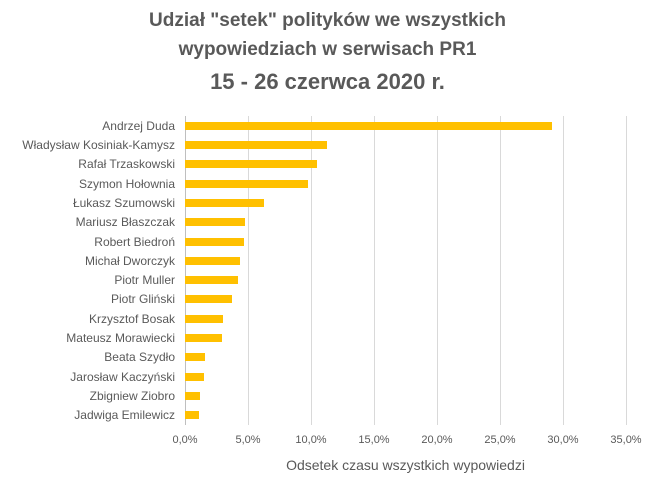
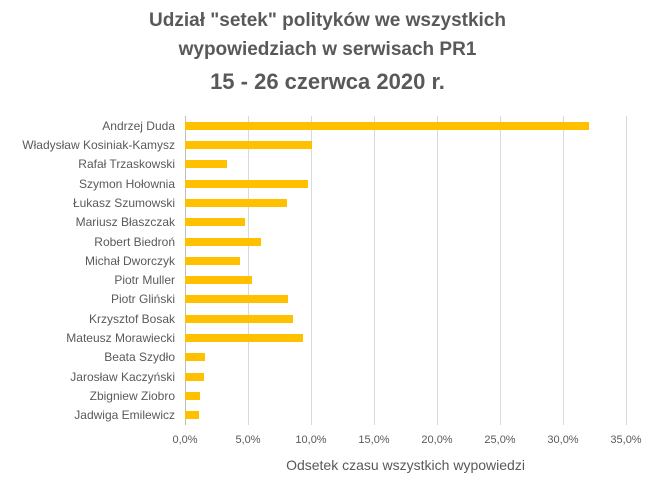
Andrzej Duda: 29,1% -> 32,1%
Władysław Kosiniak-Kamysz: 11,3% -> 10,1%
Rafał Trzaskowski: 10,5% -> 3,3%
Łukasz Szumowski: 6,3% -> 8,1%
Robert Biedroń: 4,7% -> 6,0%
Piotr Muller: 4,2% -> 5,3%
Piotr Gliński: 3,7% -> 8,2%
Krzysztof Bosak: 3,0% -> 8,6%
Mateusz Morawiecki: 2,9% -> 9,4%
